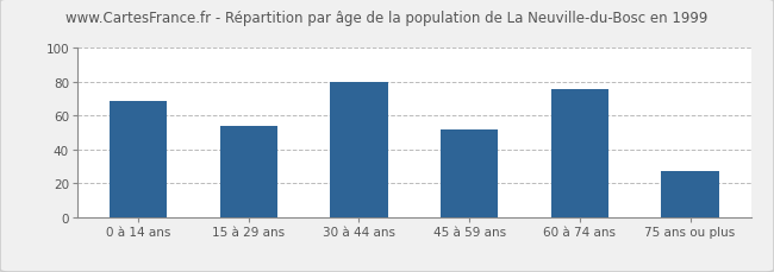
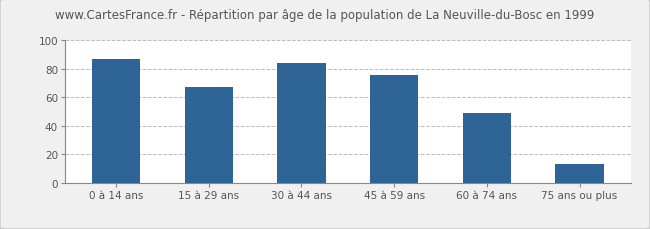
0 à 14 ans: 69 -> 87
15 à 29 ans: 54 -> 67
30 à 44 ans: 80 -> 84
45 à 59 ans: 52 -> 76
60 à 74 ans: 76 -> 49
75 ans ou plus: 27 -> 13
